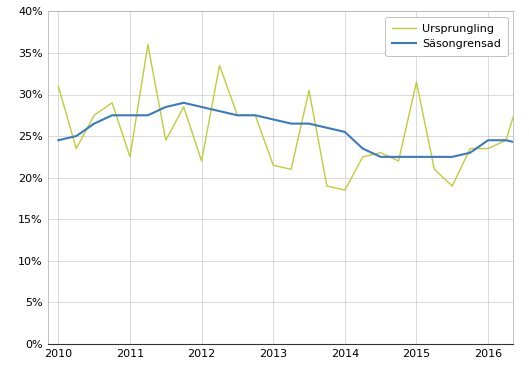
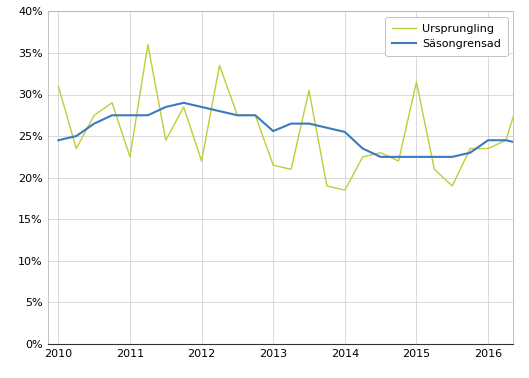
Säsongrensad/2013: 27.0% -> 25.6%
